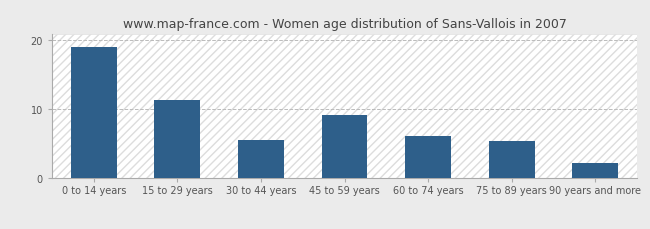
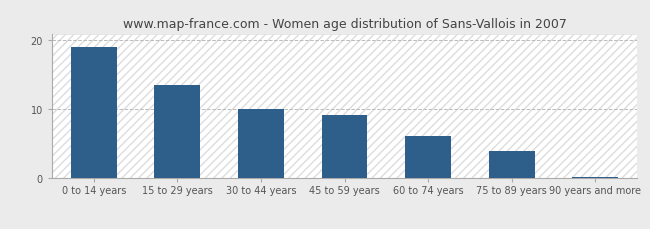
15 to 29 years: 11.4 -> 13.5
30 to 44 years: 5.6 -> 10.1
75 to 89 years: 5.4 -> 4.0
90 years and more: 2.2 -> 0.2
